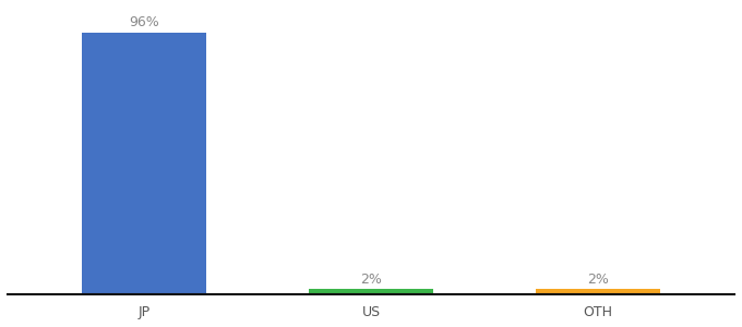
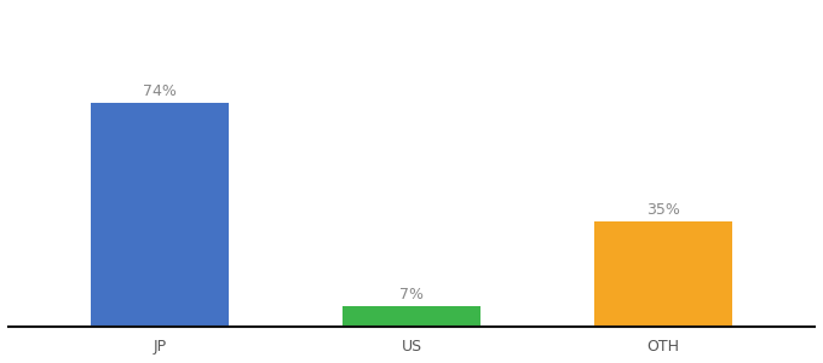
JP: 96% -> 74%
US: 2% -> 7%
OTH: 2% -> 35%
